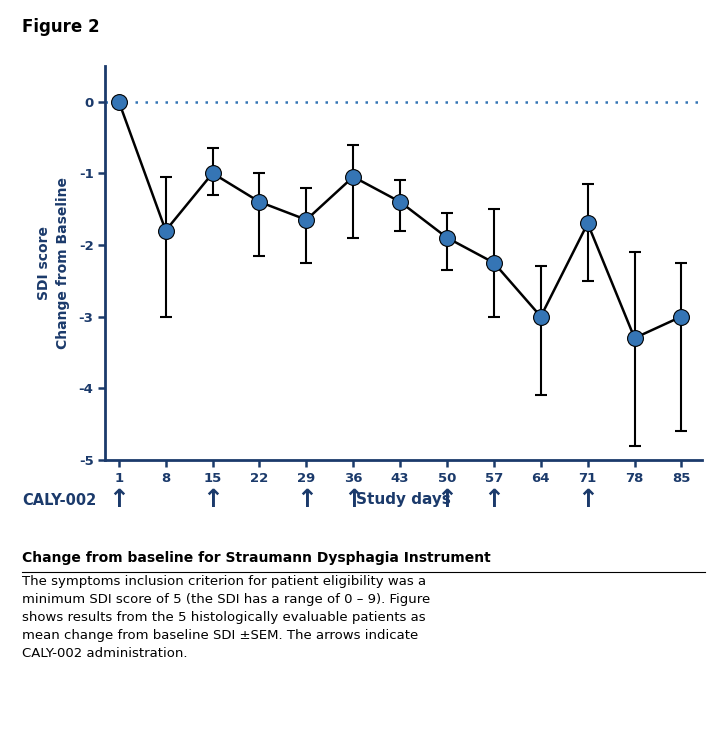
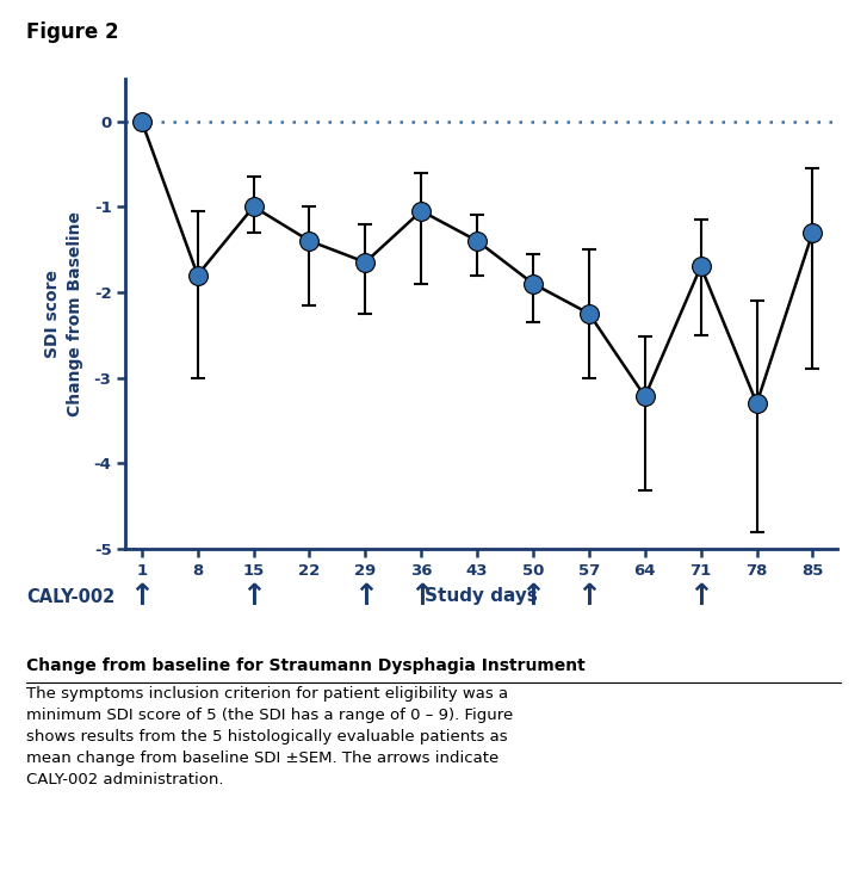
64: -3.00 -> -3.22
85: -3.00 -> -1.30
